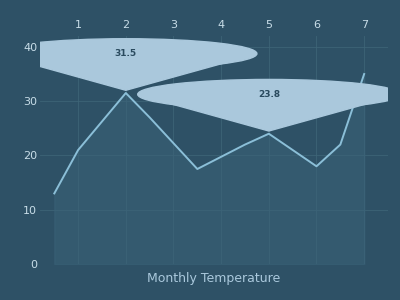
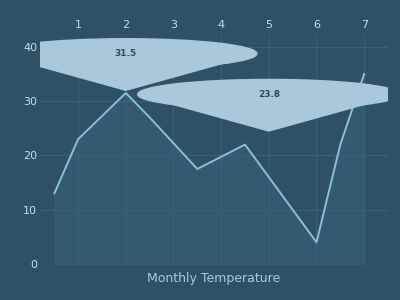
1: 21.0 -> 23.0
5: 24.0 -> 16.0
6: 18.0 -> 4.0
